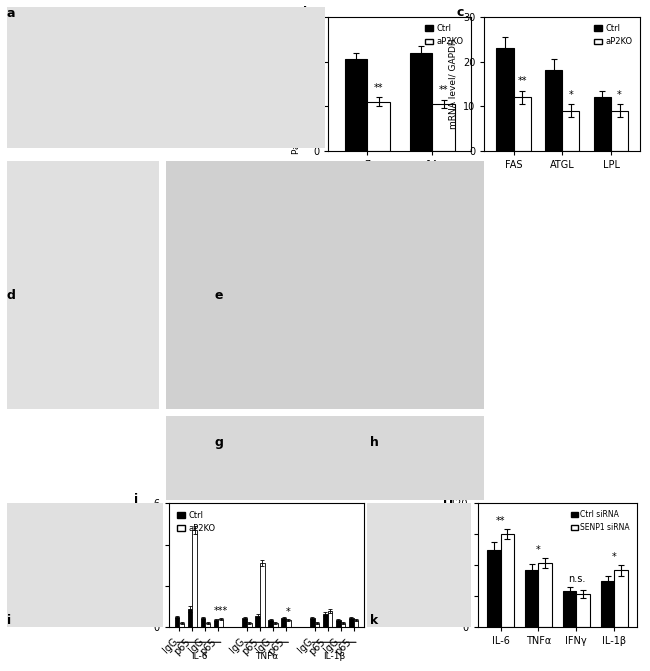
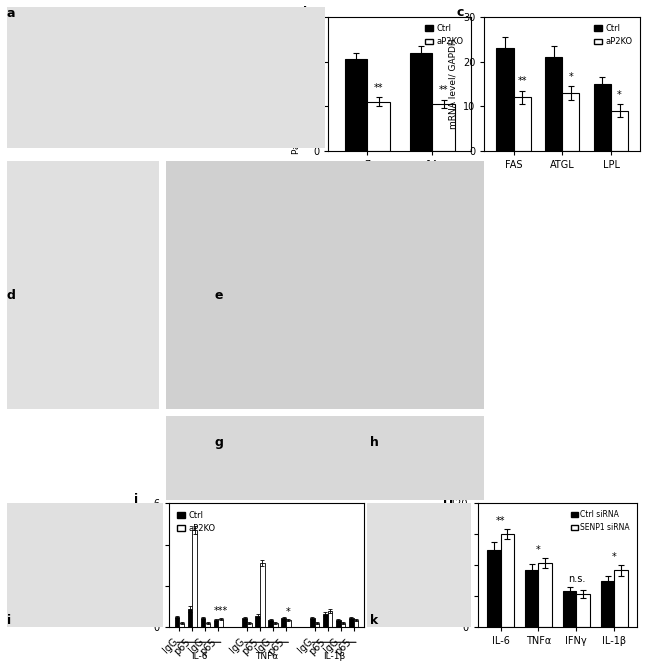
Ctrl/ATGL: 18 -> 21
aP2KO/ATGL: 9 -> 13
Ctrl/LPL: 12 -> 15
